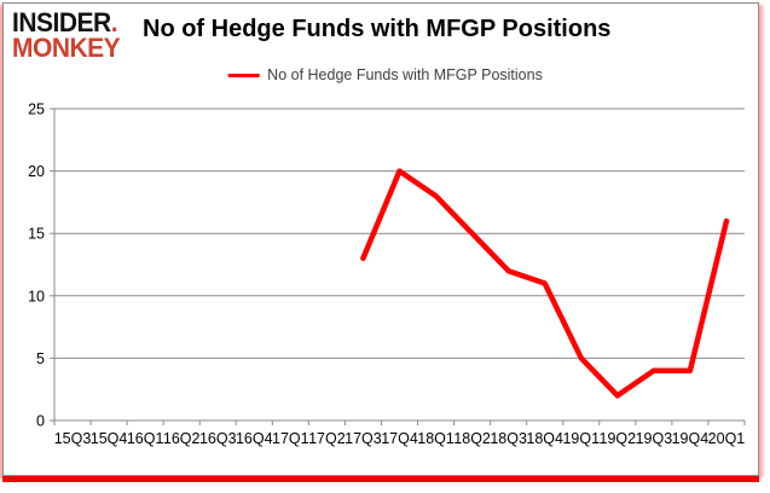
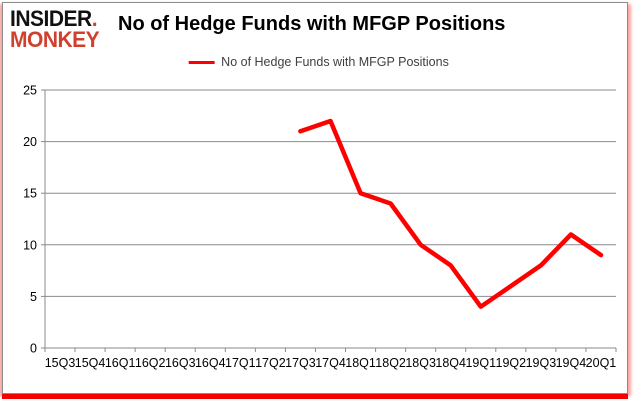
17Q3: 13 -> 21
17Q4: 20 -> 22
18Q1: 18 -> 15
18Q2: 15 -> 14
18Q3: 12 -> 10
18Q4: 11 -> 8
19Q1: 5 -> 4
19Q2: 2 -> 6
19Q3: 4 -> 8
19Q4: 4 -> 11
20Q1: 16 -> 9
